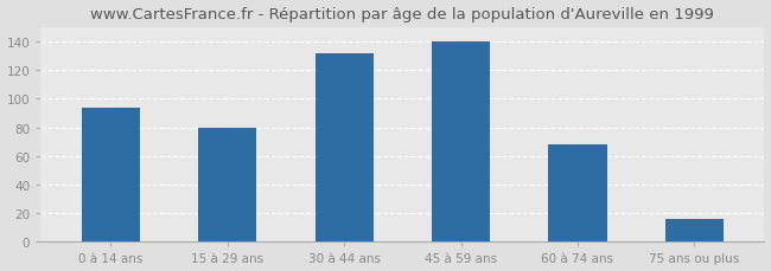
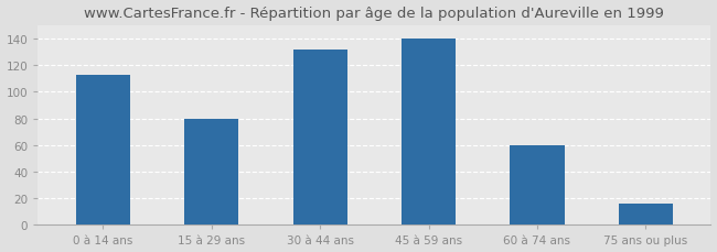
0 à 14 ans: 94 -> 113
60 à 74 ans: 68 -> 60
